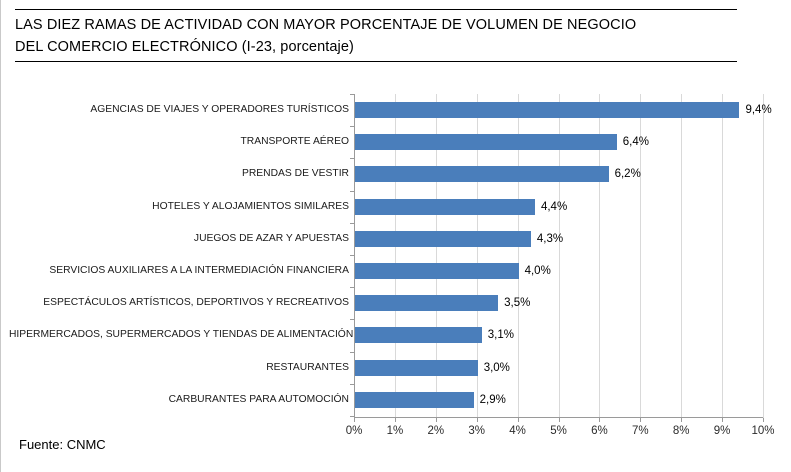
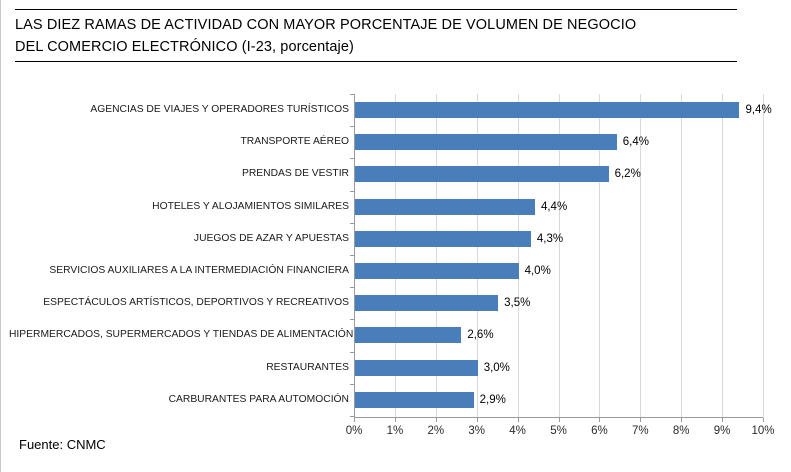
HIPERMERCADOS, SUPERMERCADOS Y TIENDAS DE ALIMENTACIÓN: 3,1% -> 2,6%
